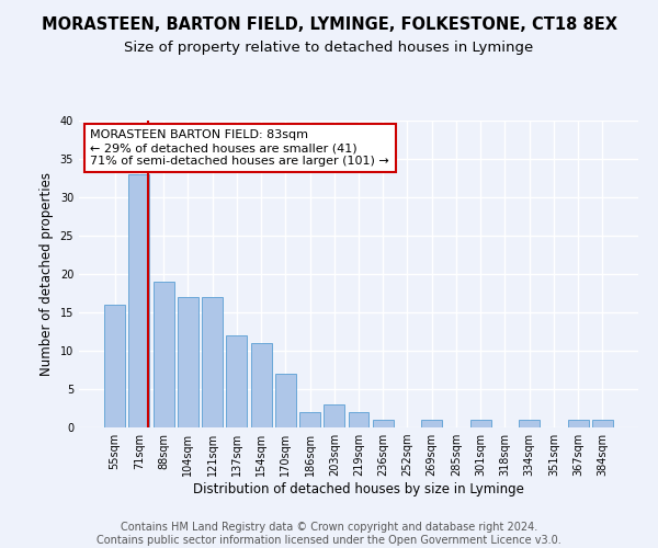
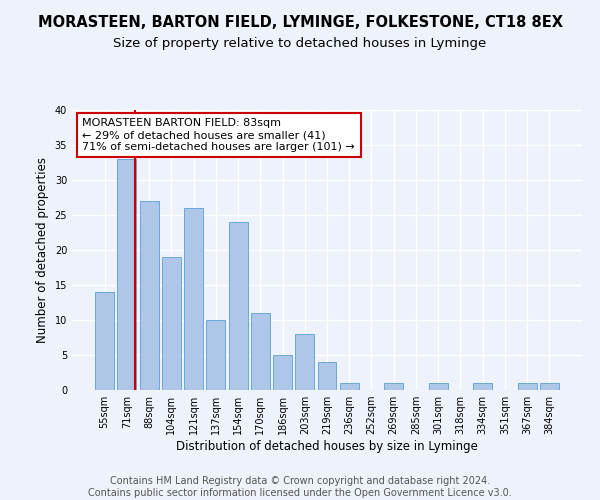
55sqm: 16 -> 14
88sqm: 19 -> 27
104sqm: 17 -> 19
121sqm: 17 -> 26
137sqm: 12 -> 10
154sqm: 11 -> 24
170sqm: 7 -> 11
186sqm: 2 -> 5
203sqm: 3 -> 8
219sqm: 2 -> 4
